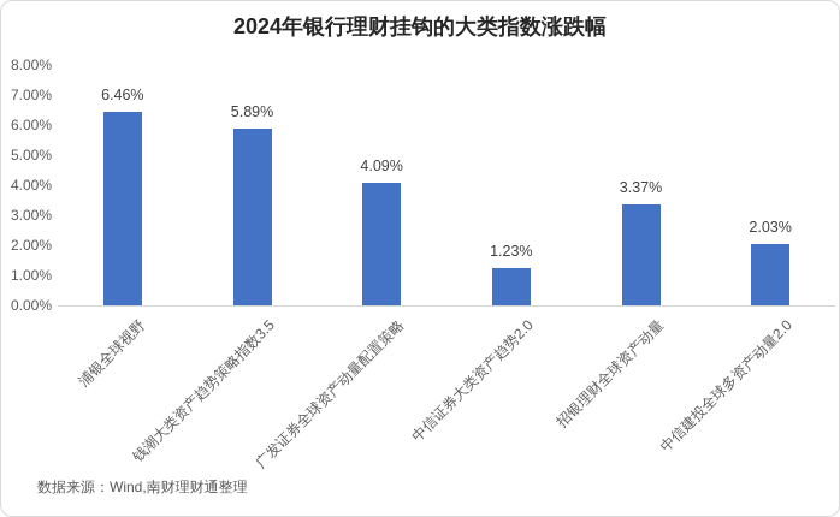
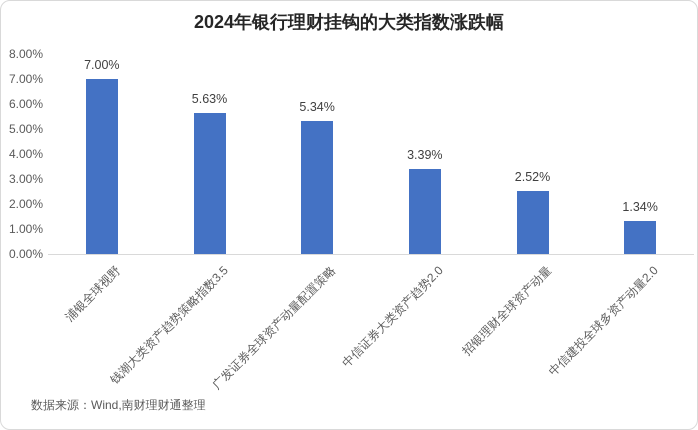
浦银全球视野: 6.46% -> 7.00%
钱潮大类资产趋势策略指数3.5: 5.89% -> 5.63%
广发证券全球资产动量配置策略: 4.09% -> 5.34%
中信证券大类资产趋势2.0: 1.23% -> 3.39%
招银理财全球资产动量: 3.37% -> 2.52%
中信建投全球多资产动量2.0: 2.03% -> 1.34%
